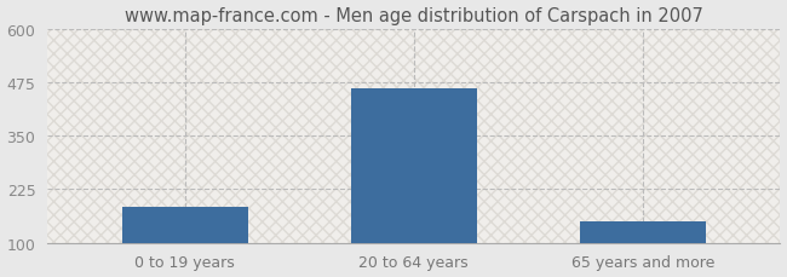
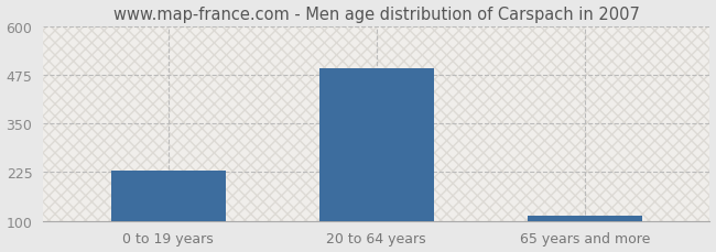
0 to 19 years: 185 -> 228
20 to 64 years: 460 -> 492
65 years and more: 150 -> 112
